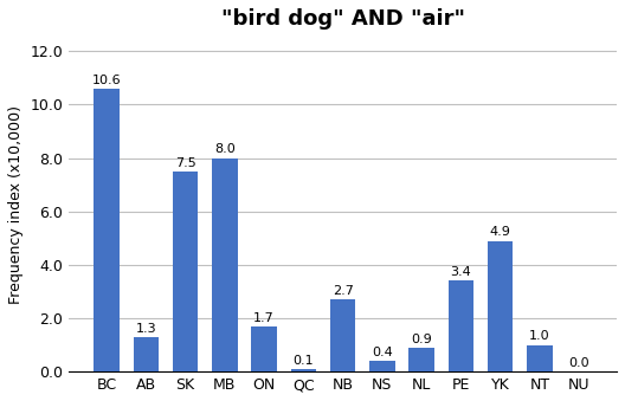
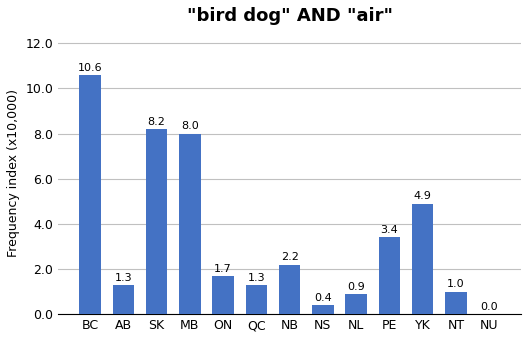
SK: 7.5 -> 8.2
QC: 0.1 -> 1.3
NB: 2.7 -> 2.2
